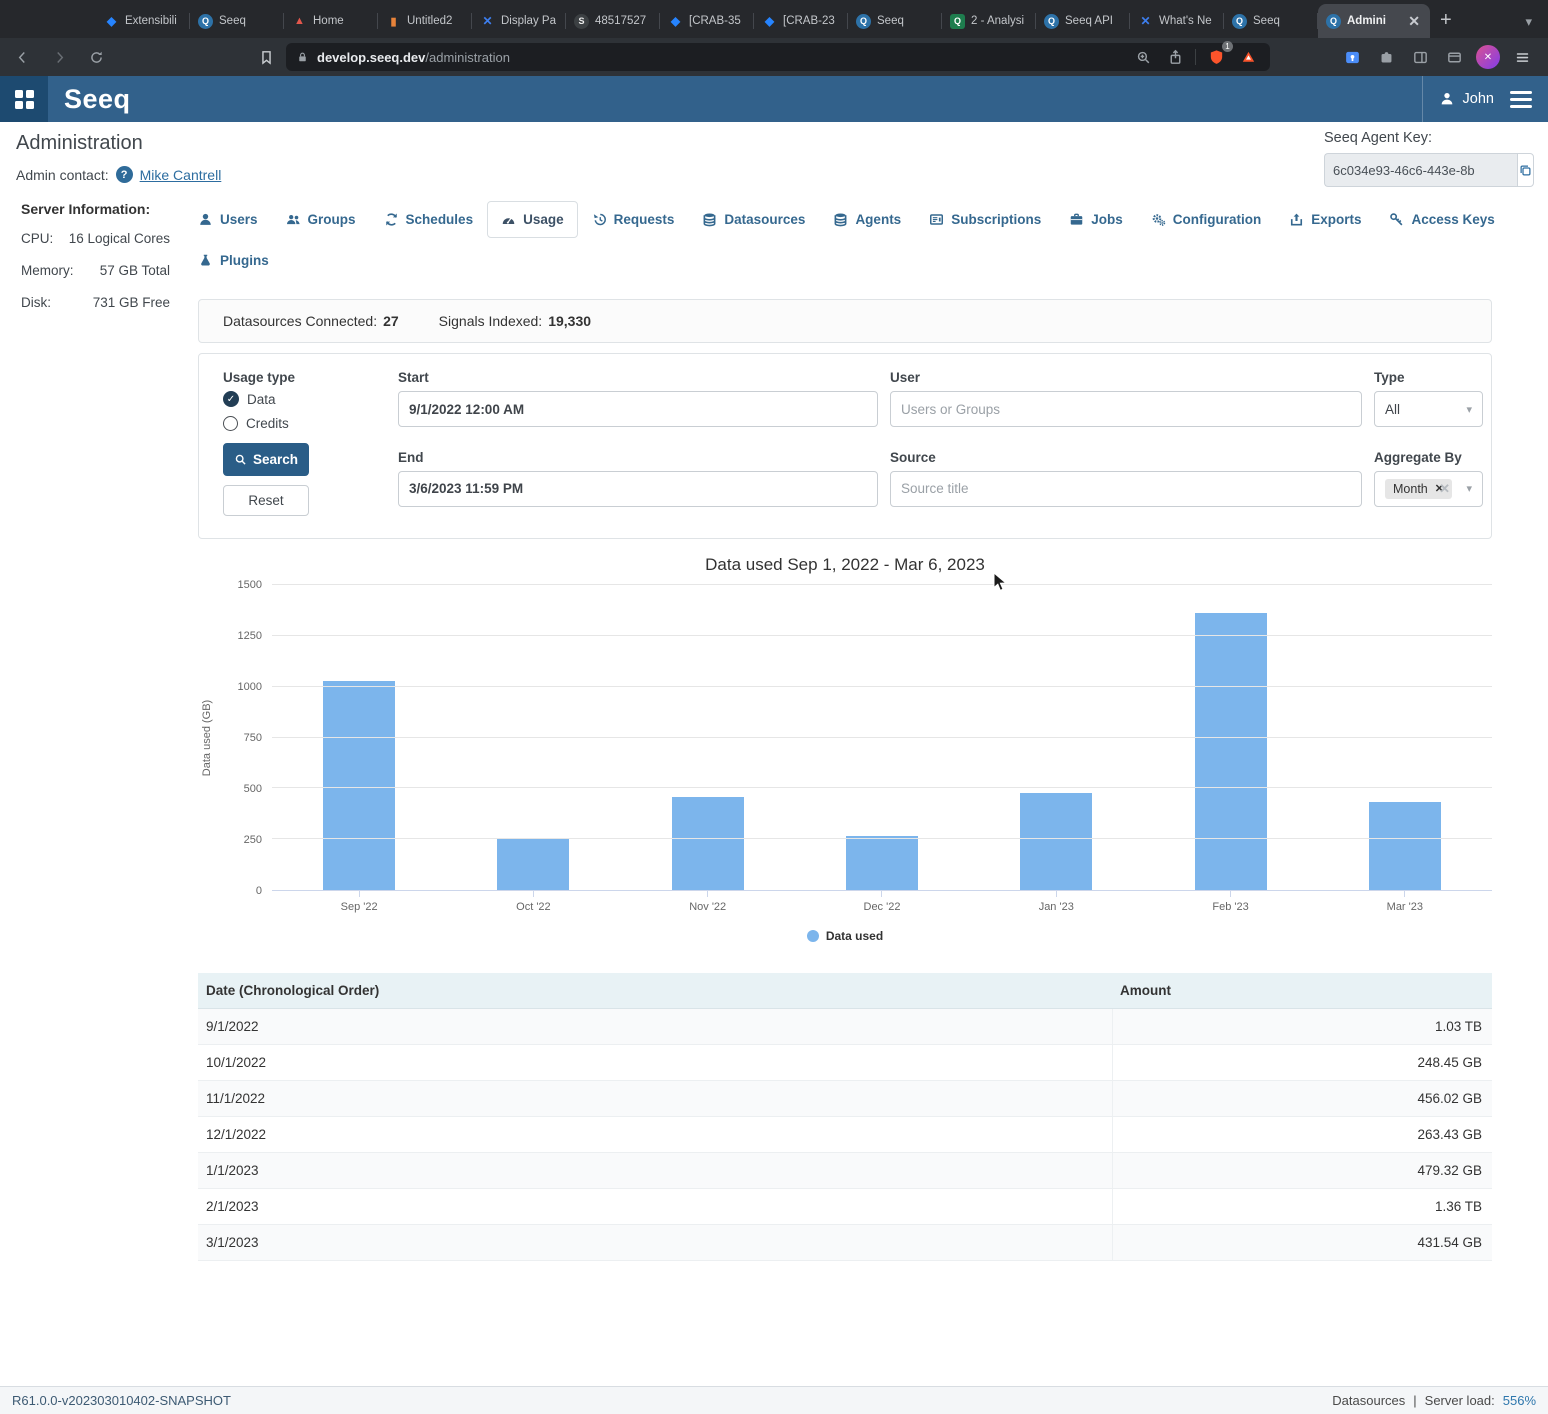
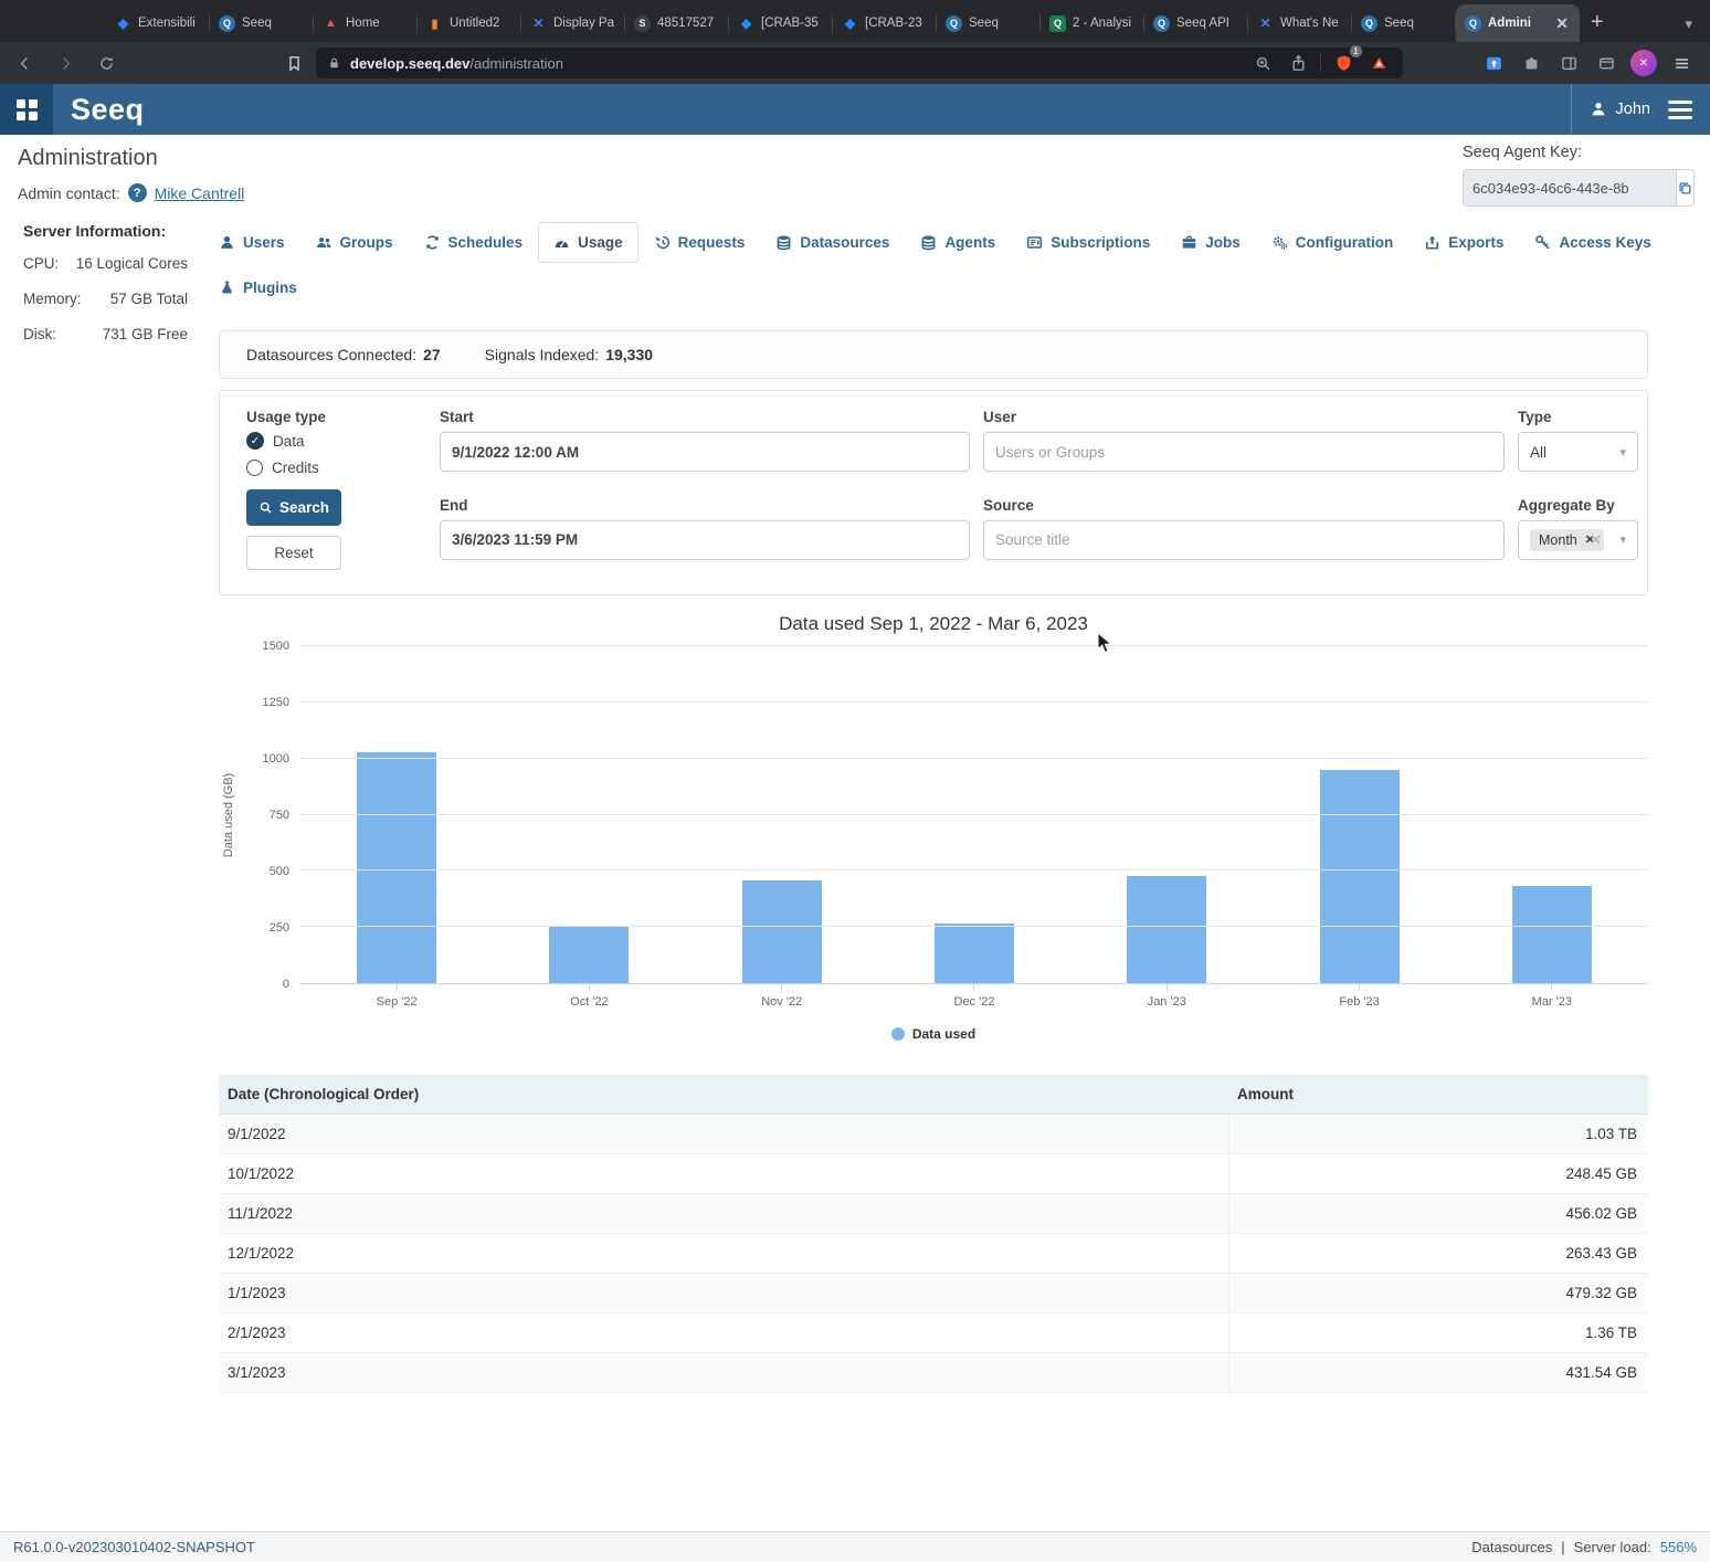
Feb '23: 1360 -> 950
